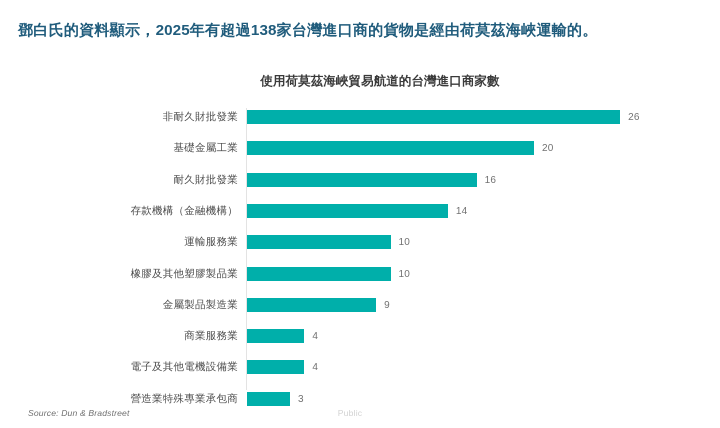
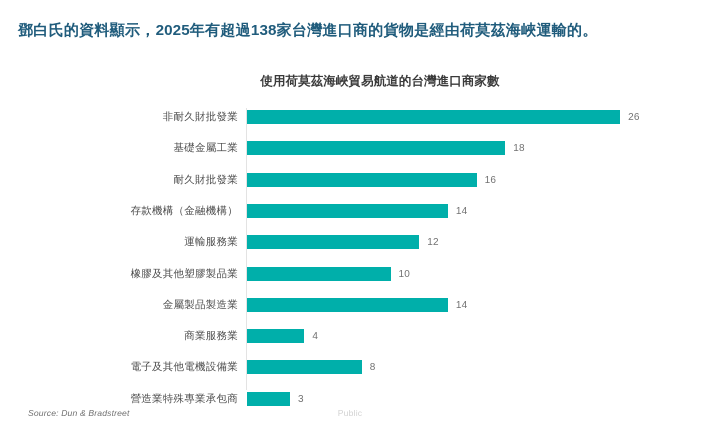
基礎金屬工業: 20 -> 18
運輸服務業: 10 -> 12
金屬製品製造業: 9 -> 14
電子及其他電機設備業: 4 -> 8
